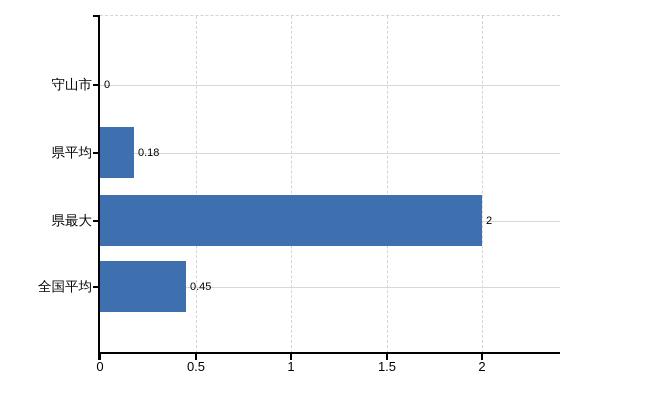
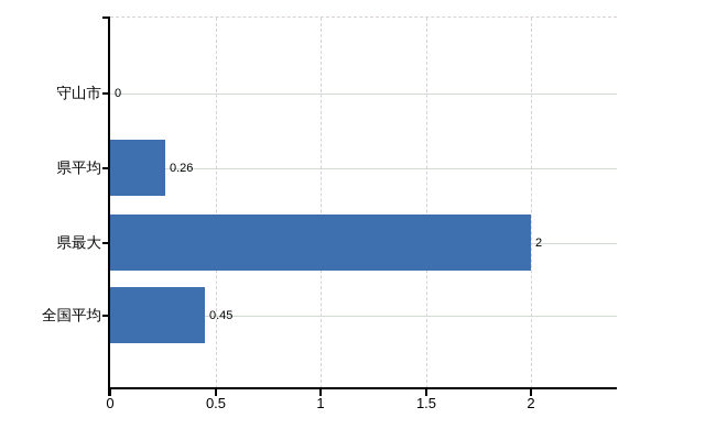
県平均: 0.18 -> 0.26
